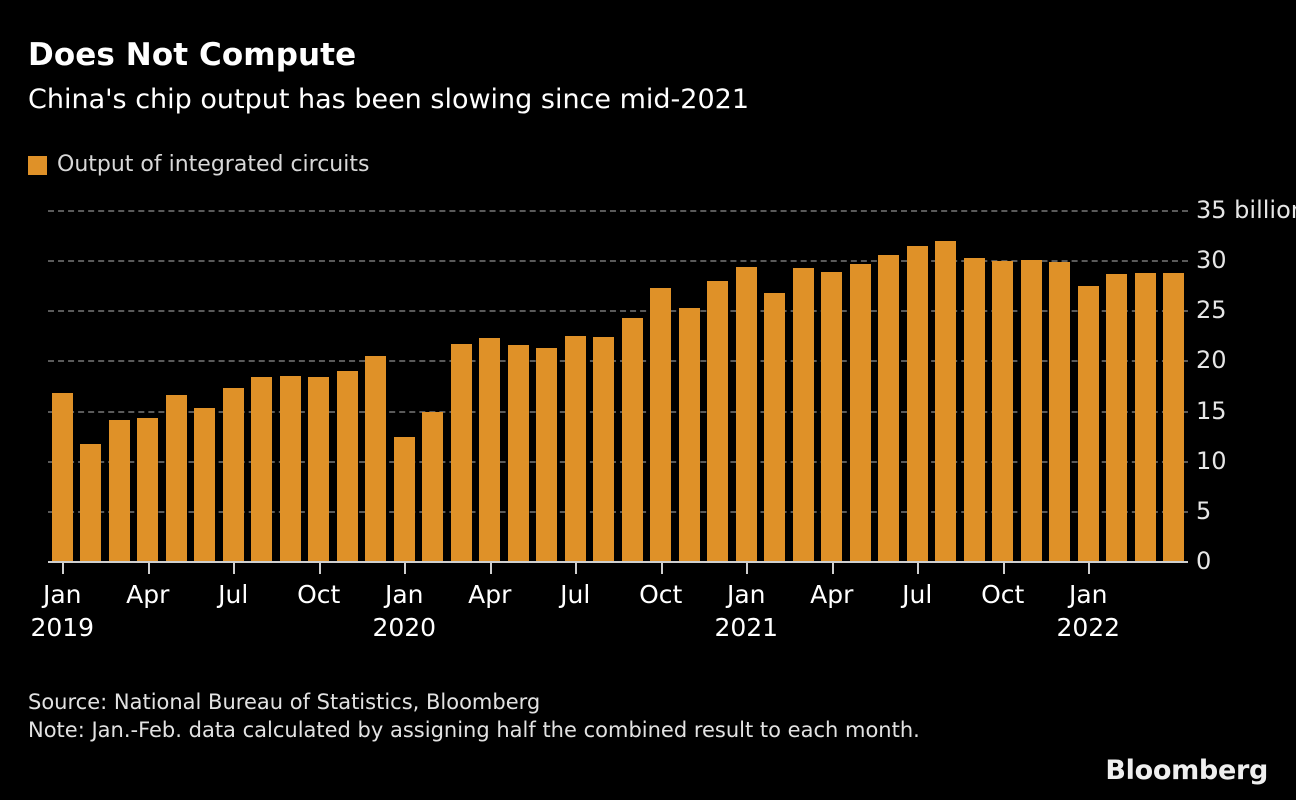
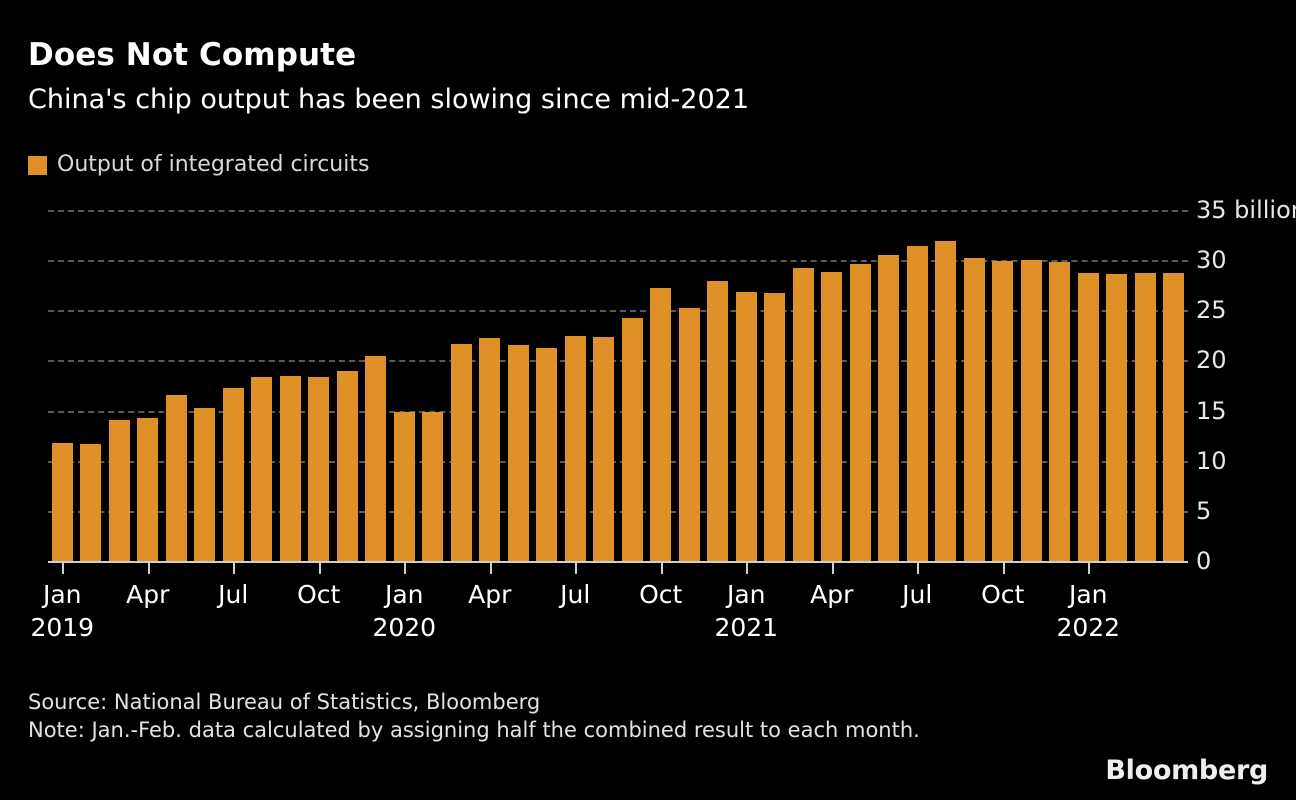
Jan 2019: 16.8 -> 11.8
Jan 2020: 12.4 -> 14.9
Jan 2021: 29.3 -> 26.8
Jan 2022: 27.4 -> 28.7
